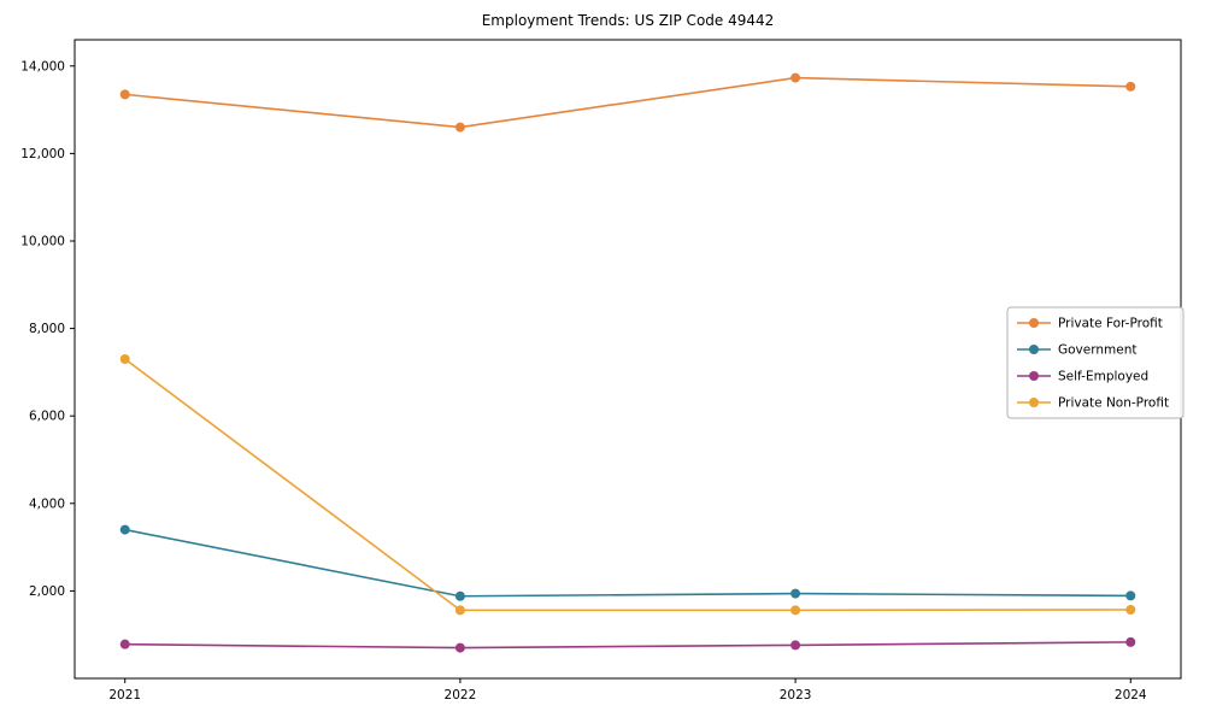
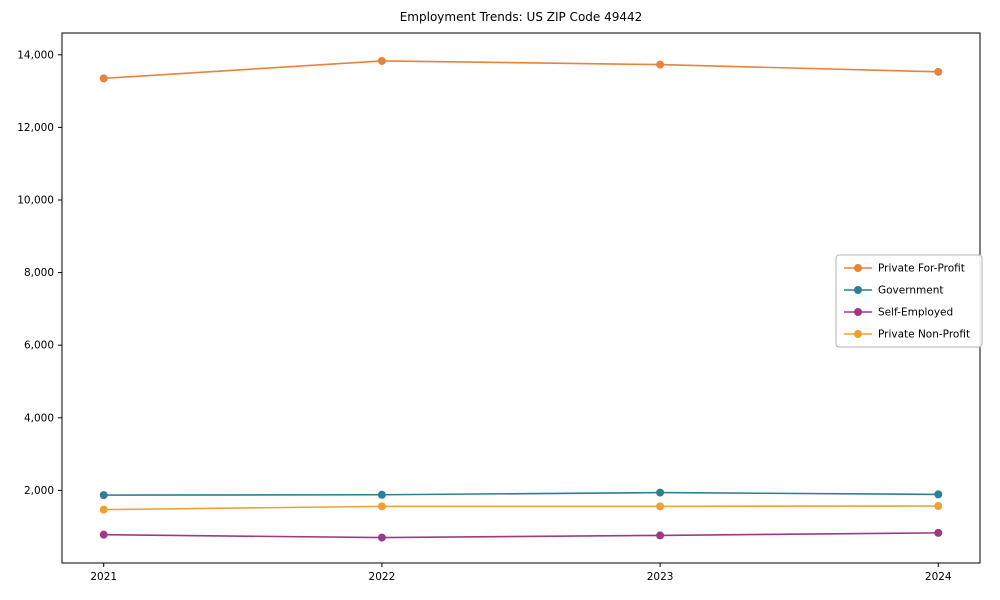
Government/2021: 3400 -> 1900
Private Non-Profit/2021: 7300 -> 1500
Private For-Profit/2022: 12600 -> 13800
